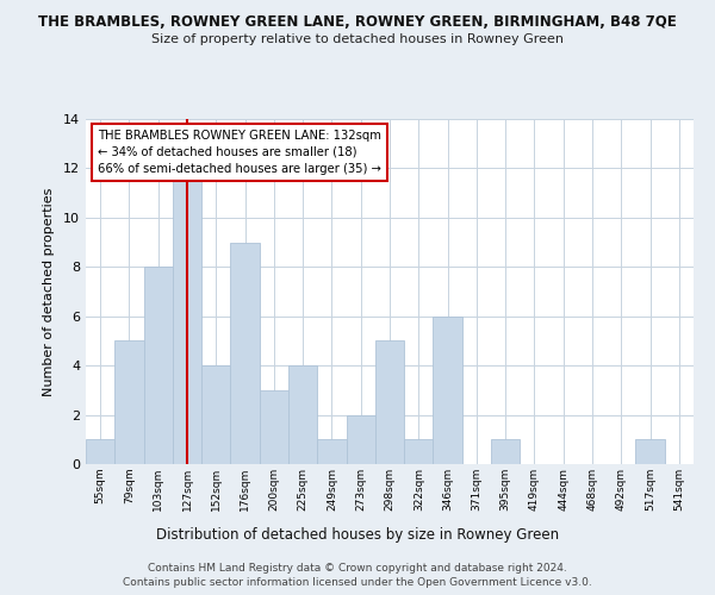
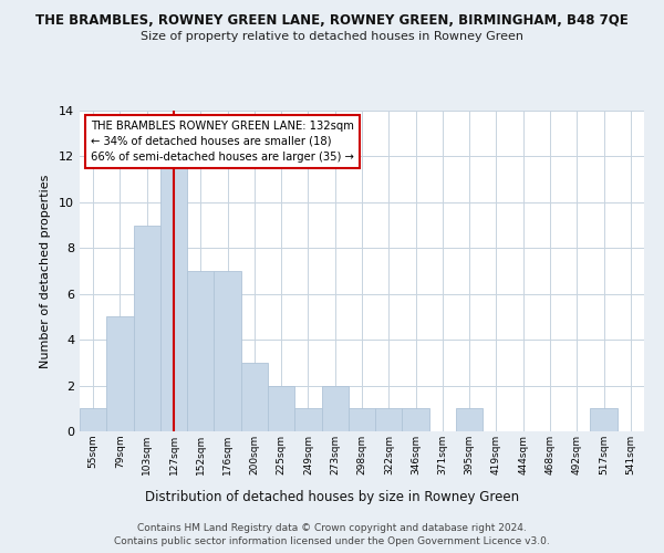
103sqm: 8 -> 9
152sqm: 4 -> 7
176sqm: 9 -> 7
225sqm: 4 -> 2
298sqm: 5 -> 1
346sqm: 6 -> 1
